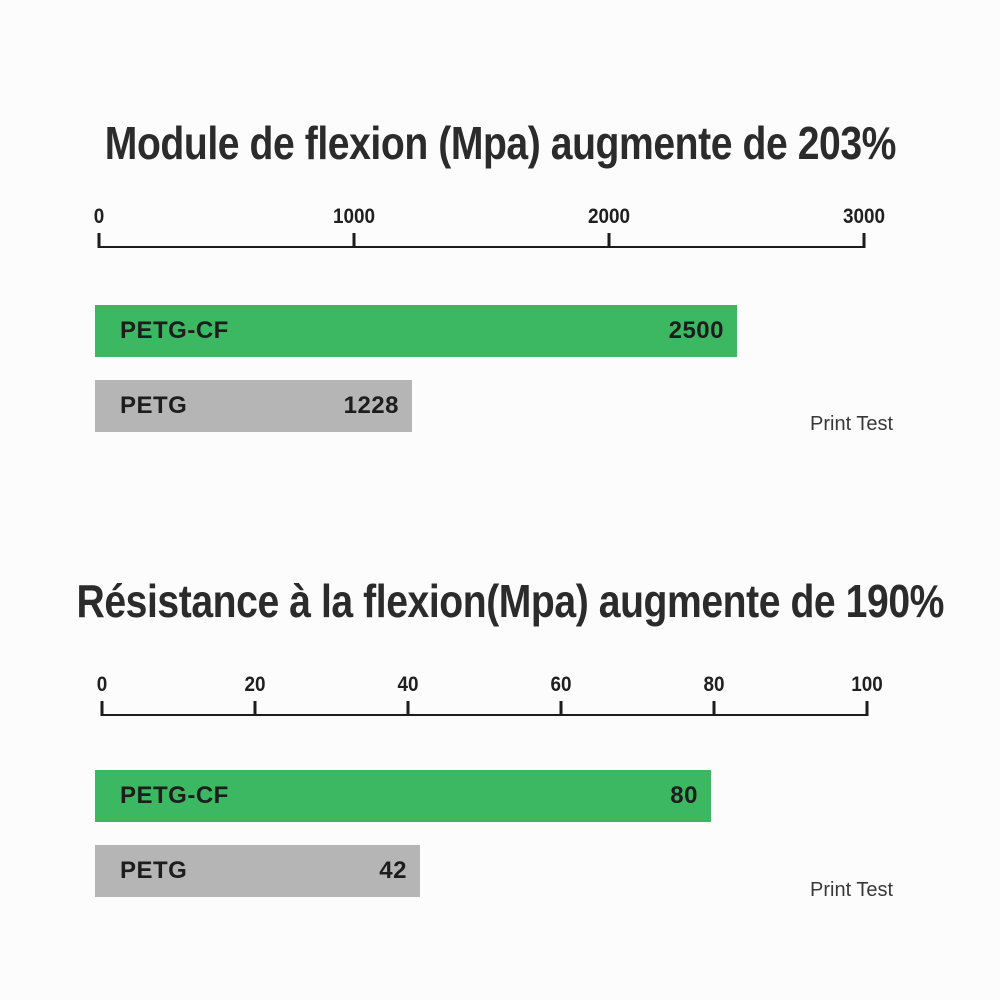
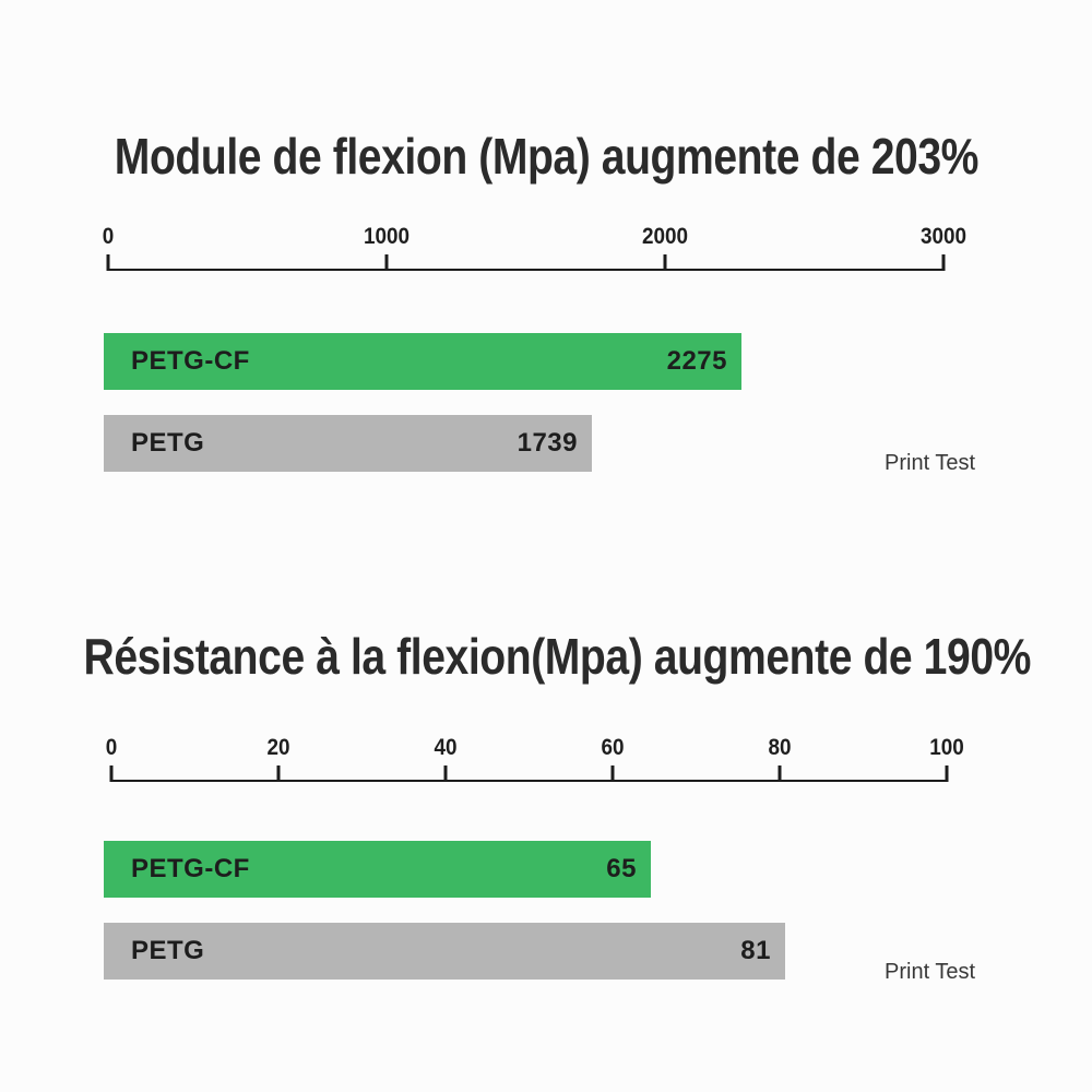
Module de flexion (Mpa) augmente de 203%/PETG-CF: 2500 -> 2275
Module de flexion (Mpa) augmente de 203%/PETG: 1228 -> 1739
Résistance à la flexion(Mpa) augmente de 190%/PETG-CF: 80 -> 65
Résistance à la flexion(Mpa) augmente de 190%/PETG: 42 -> 81
